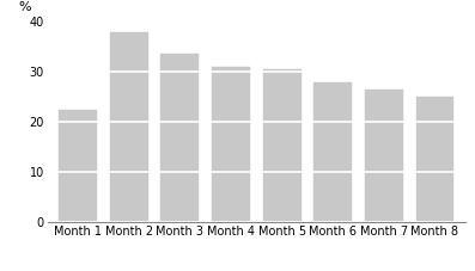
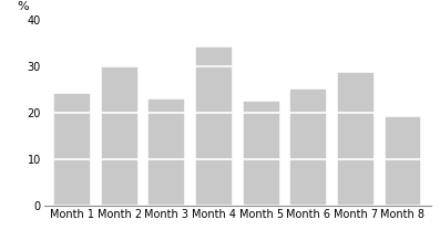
Month 1: 22.5 -> 24.0
Month 2: 38.0 -> 30.0
Month 3: 33.5 -> 23.0
Month 4: 31.0 -> 34.0
Month 5: 30.5 -> 22.5
Month 6: 28.0 -> 25.0
Month 7: 26.5 -> 28.5
Month 8: 25.0 -> 19.0
